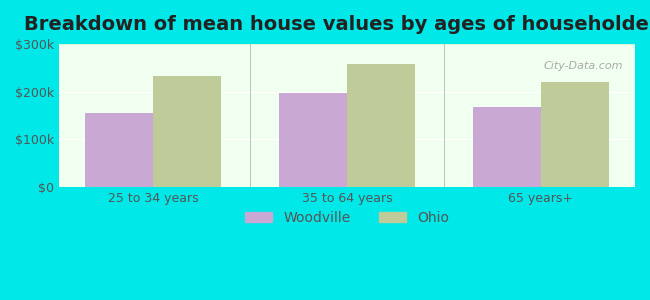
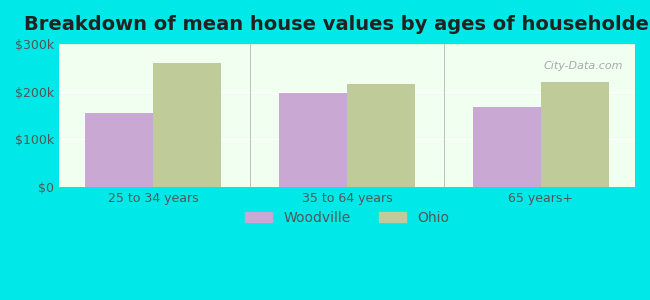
Ohio/25 to 34 years: $232k -> $260k
Ohio/35 to 64 years: $258k -> $215k
